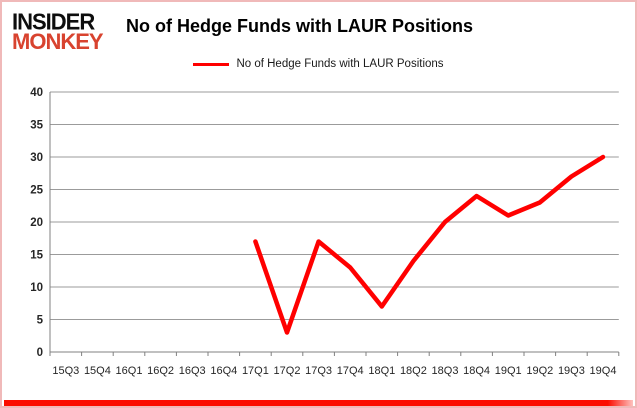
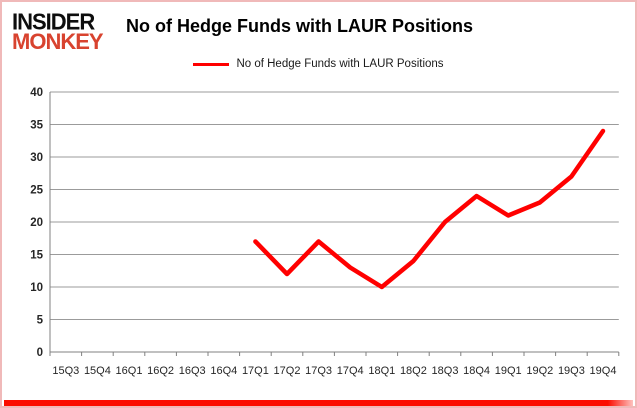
17Q2: 3 -> 12
18Q1: 7 -> 10
19Q4: 30 -> 34
